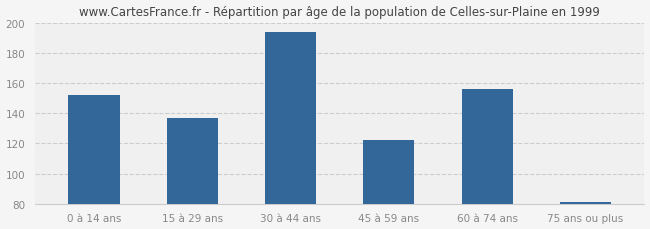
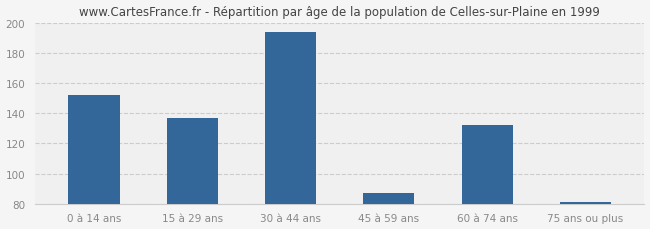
45 à 59 ans: 122 -> 87
60 à 74 ans: 156 -> 132
